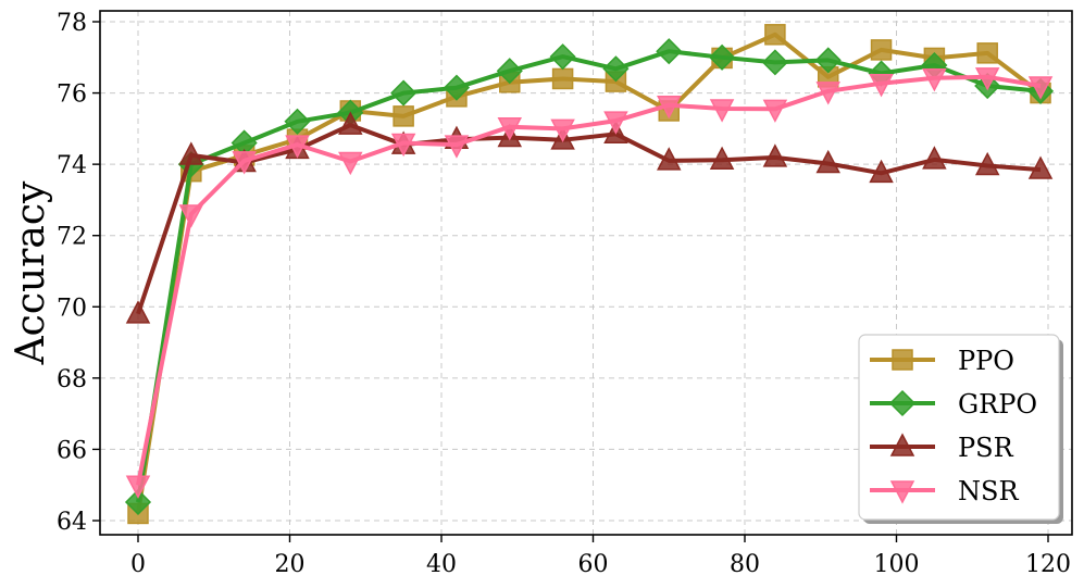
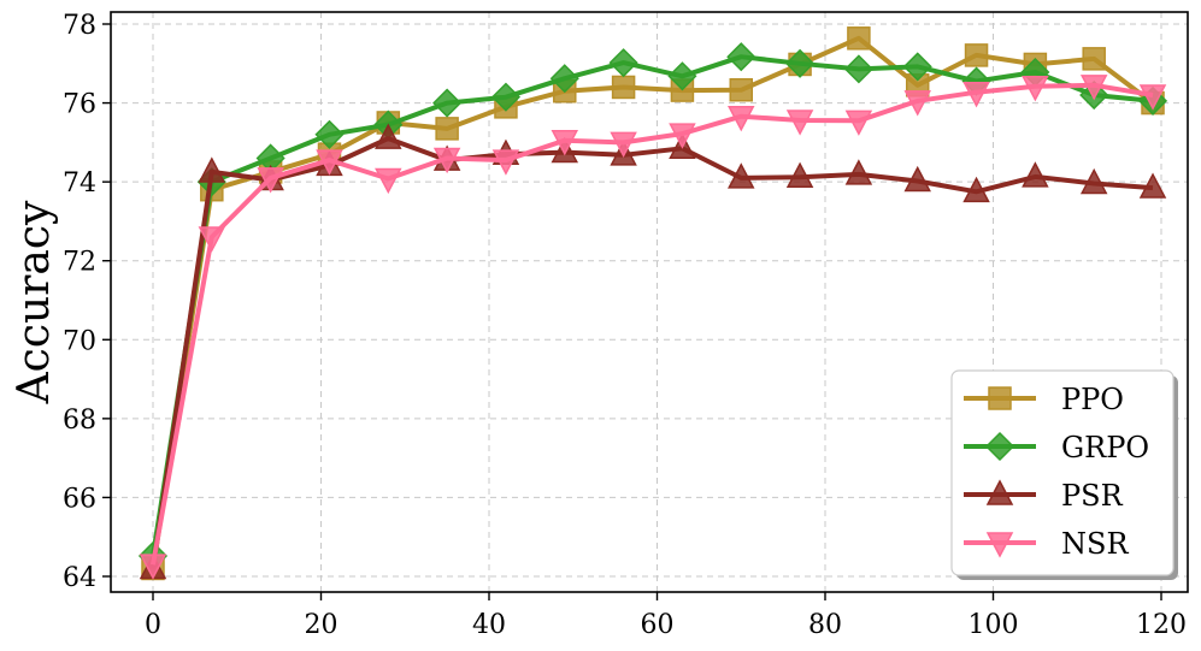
PSR/0: 69.8 -> 64.2
NSR/0: 65.0 -> 64.3
PPO/70: 75.5 -> 76.3
